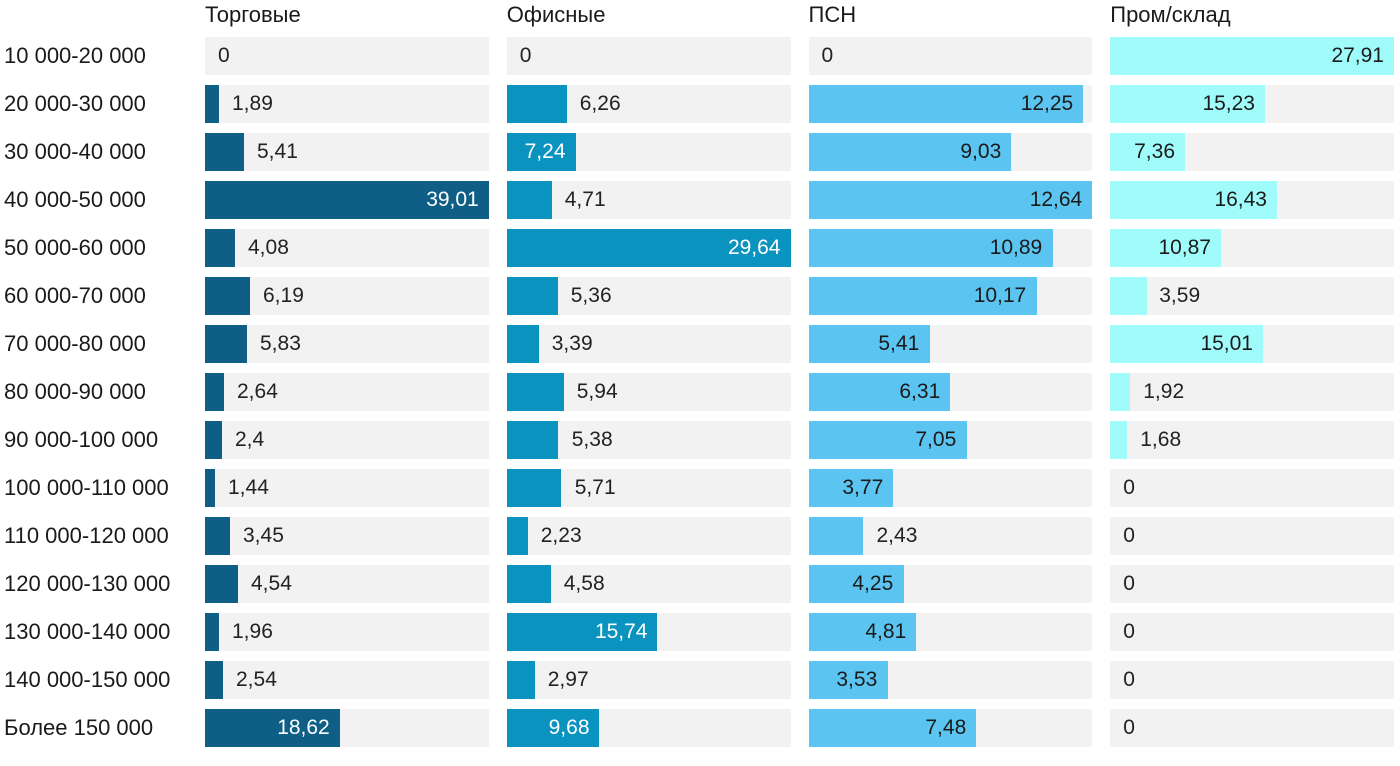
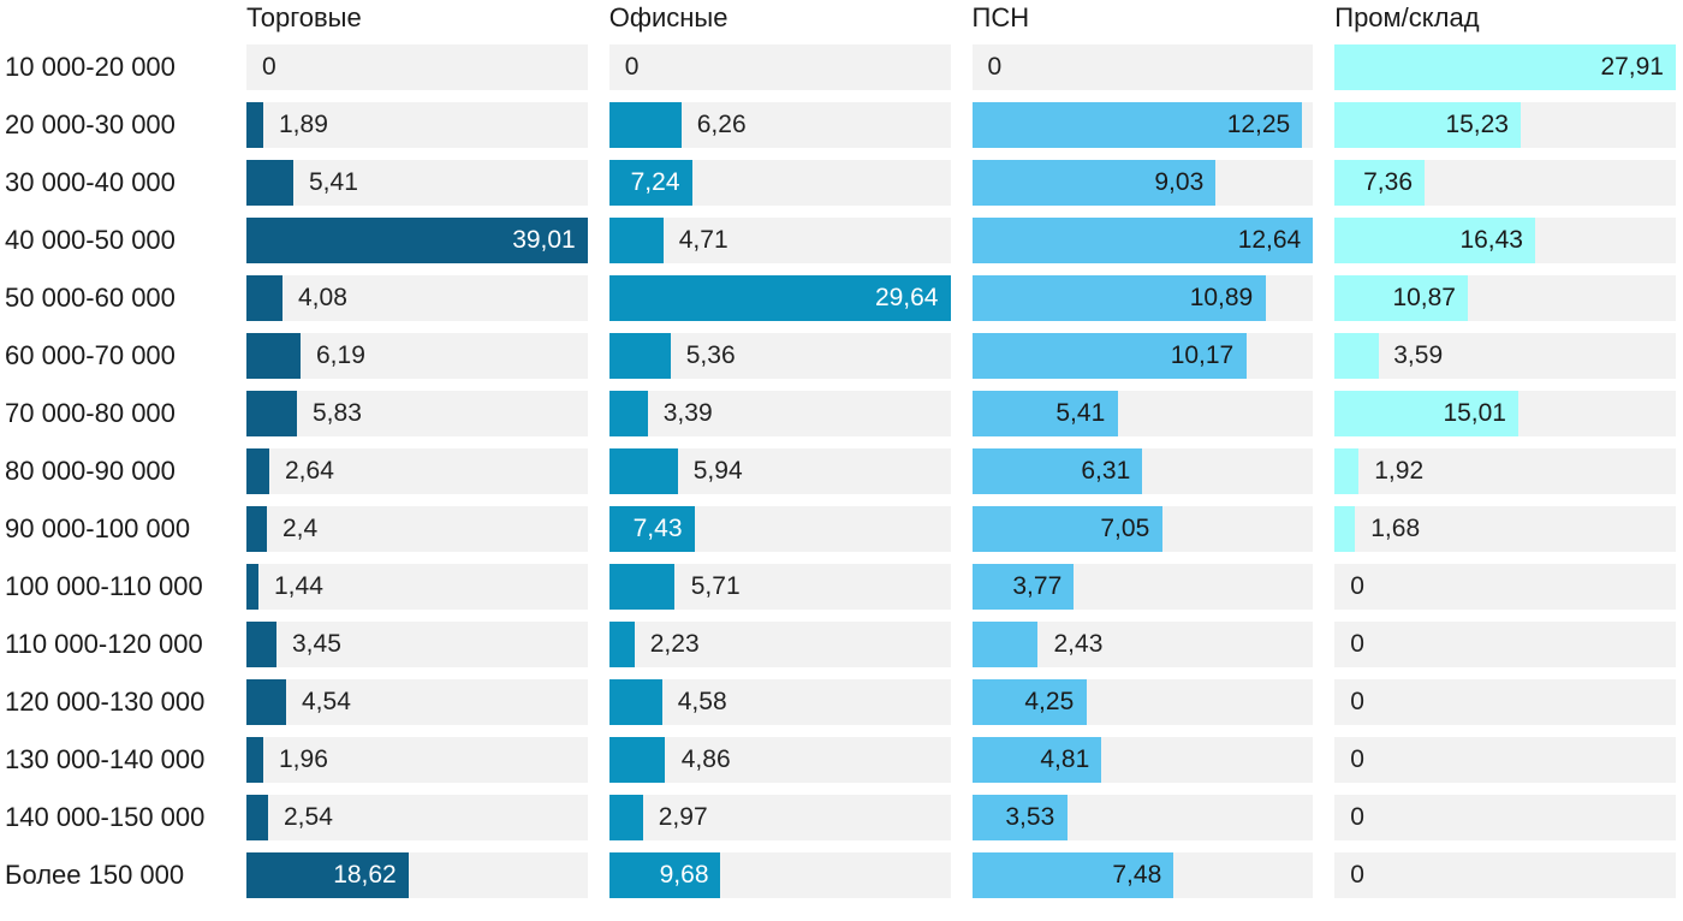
Офисные/90 000-100 000: 5,38 -> 7,43
Офисные/130 000-140 000: 15,74 -> 4,86
